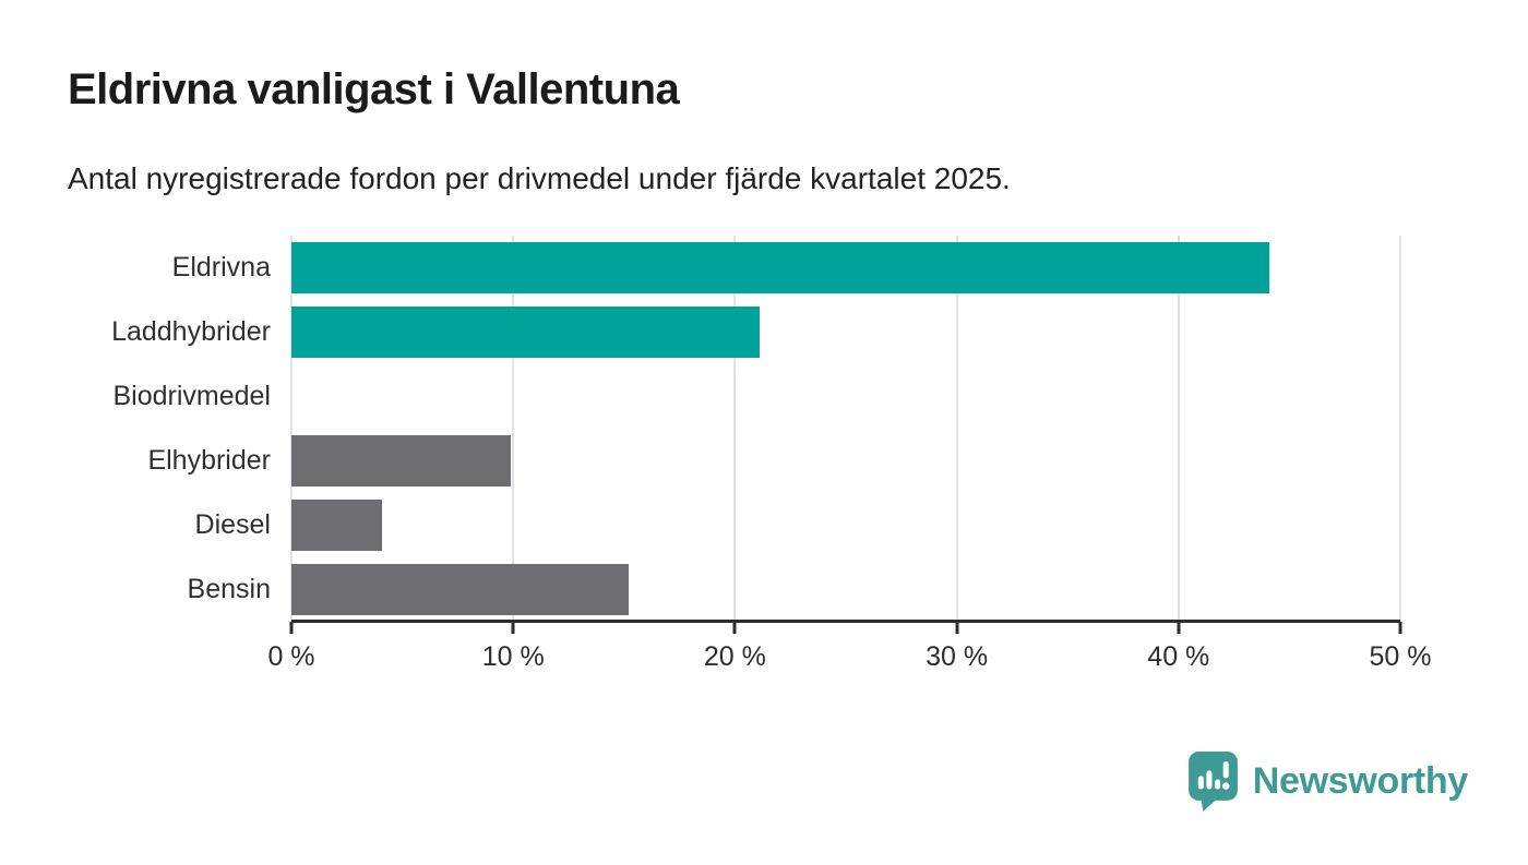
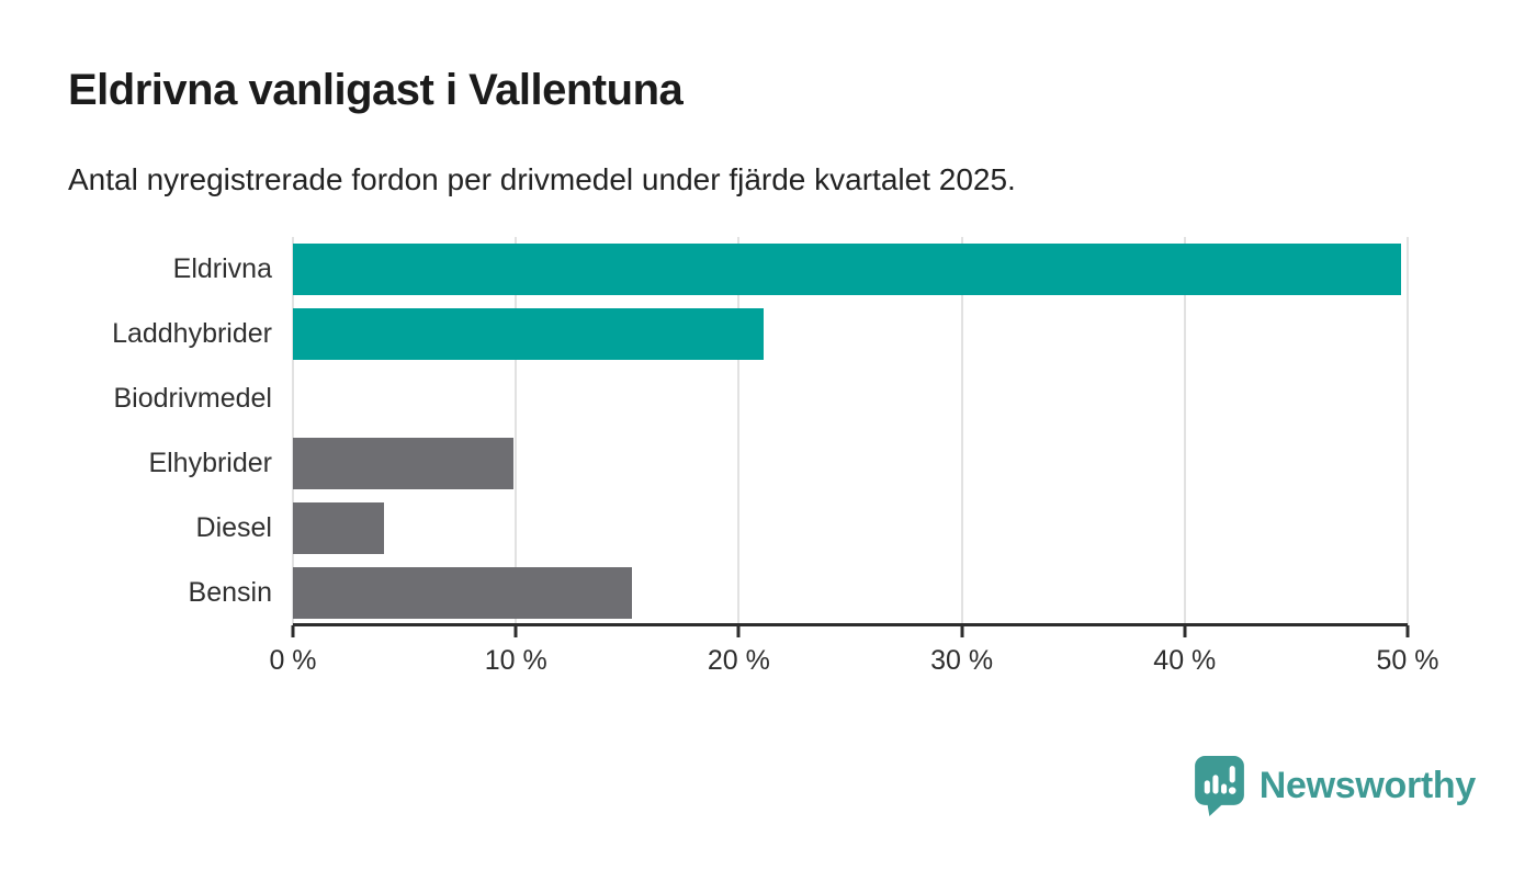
Eldrivna: 44.1% -> 49.7%
